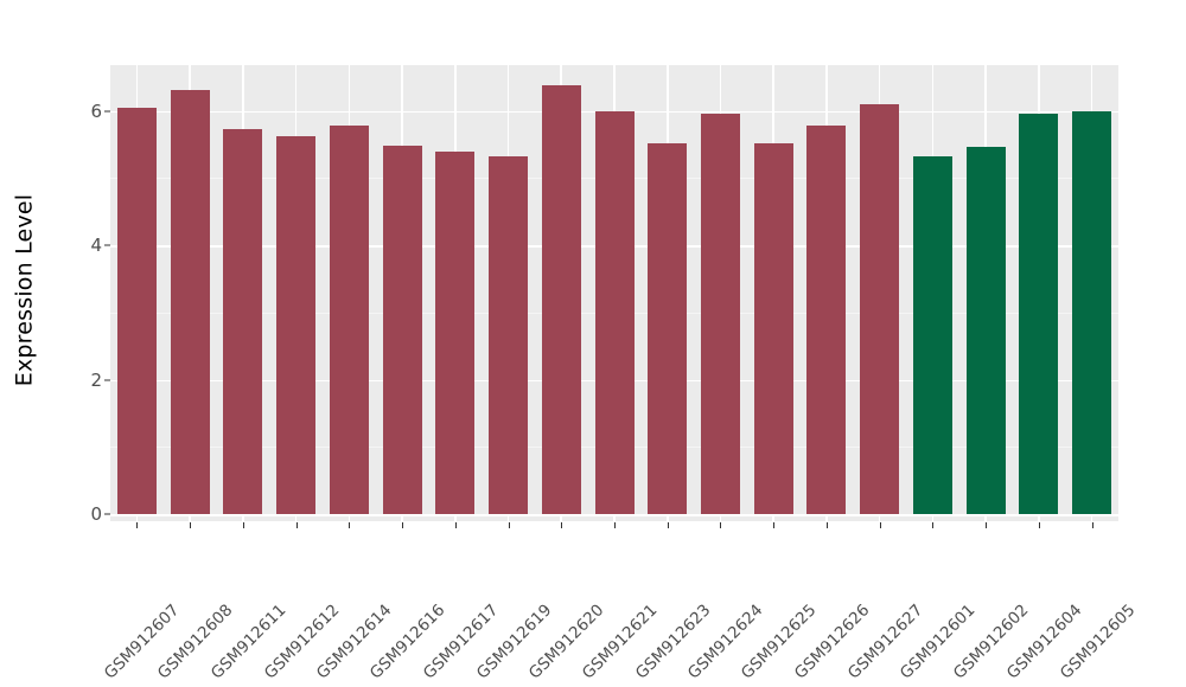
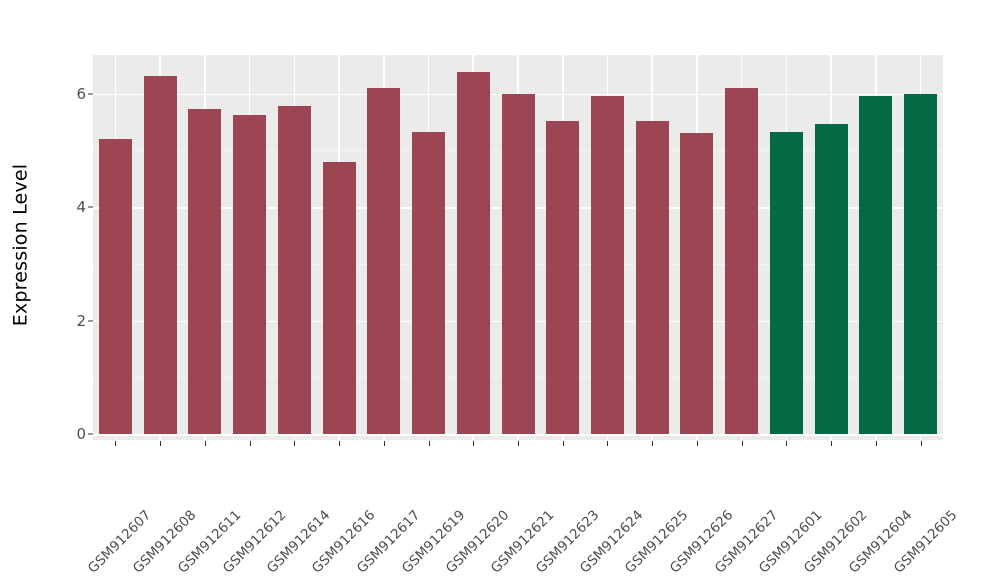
GSM912607: 6.0 -> 5.2
GSM912616: 5.5 -> 4.8
GSM912617: 5.4 -> 6.1
GSM912626: 5.8 -> 5.3
